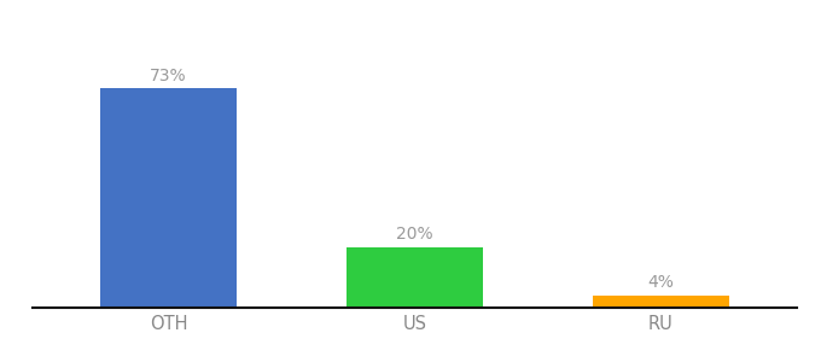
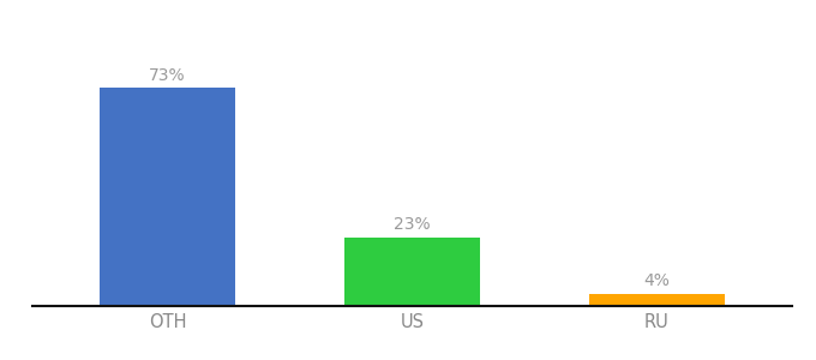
US: 20% -> 23%
